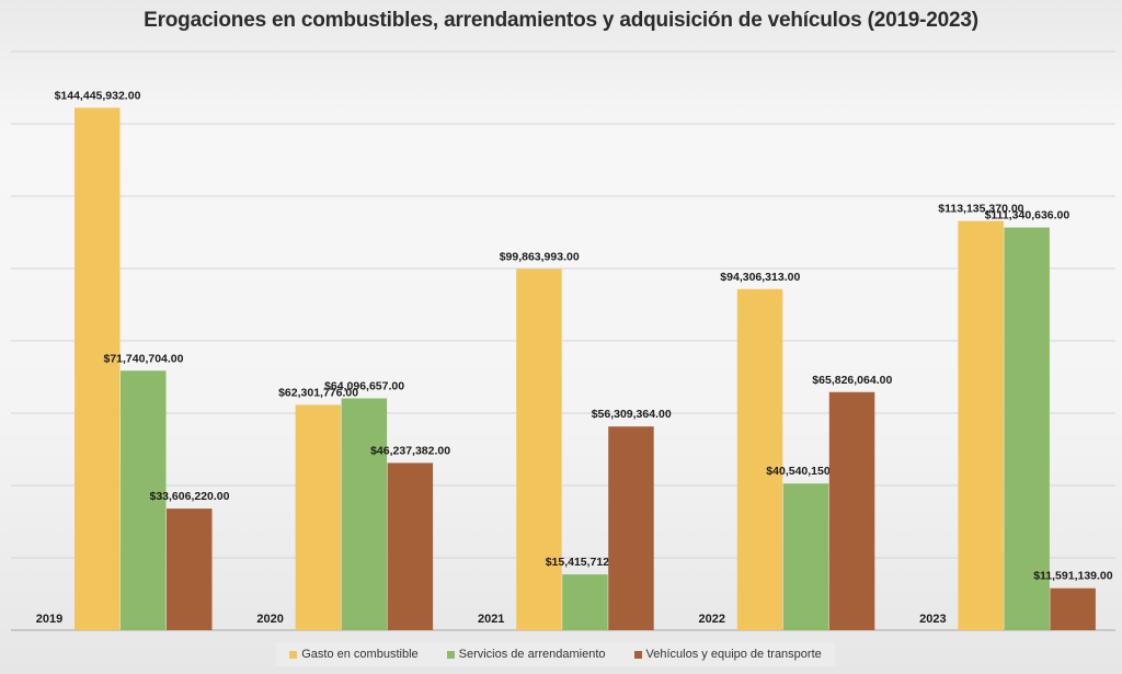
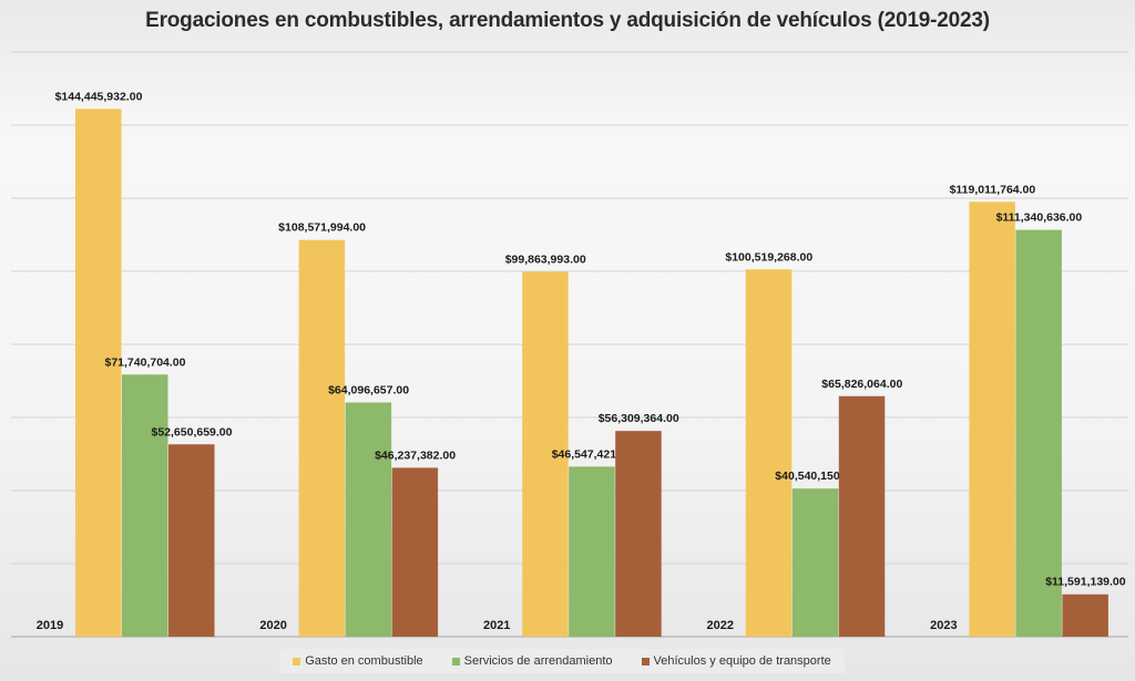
Vehículos y equipo de transporte/2019: $33,606,220.00 -> $52,650,659.00
Gasto en combustible/2020: $62,301,776.00 -> $108,571,994.00
Servicios de arrendamiento/2021: $15,415,712.00 -> $46,547,421.00
Gasto en combustible/2022: $94,306,313.00 -> $100,519,268.00
Gasto en combustible/2023: $113,135,370.00 -> $119,011,764.00
